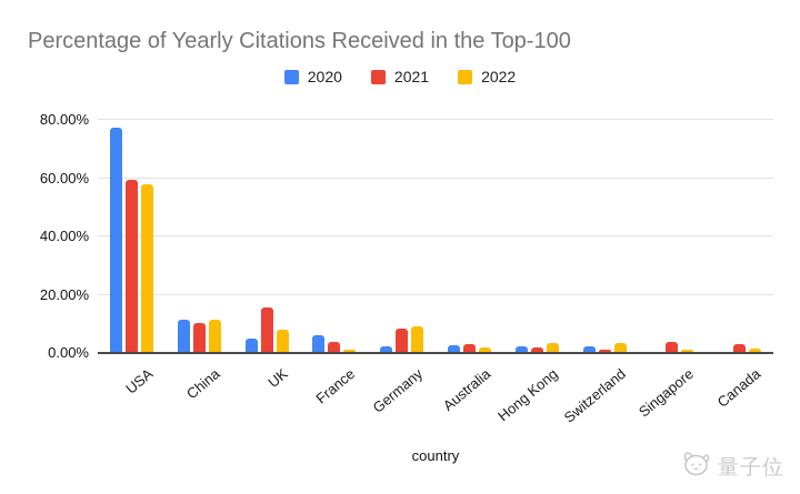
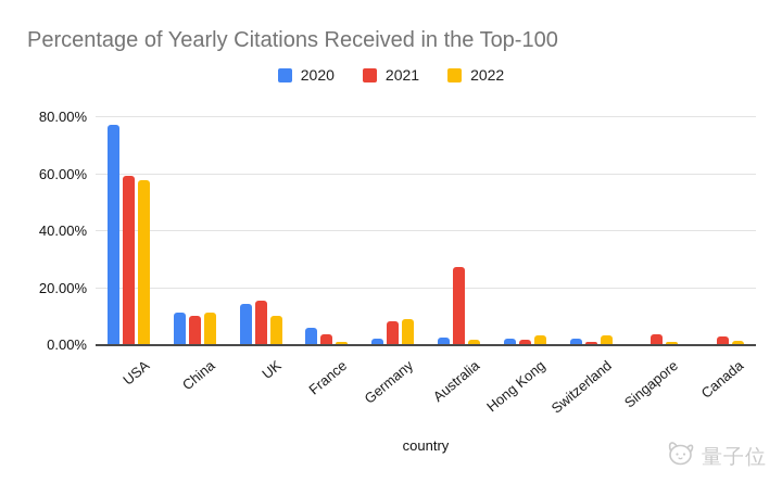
2020/UK: 4% -> 14%
2022/UK: 8% -> 10%
2021/Australia: 3% -> 27%
